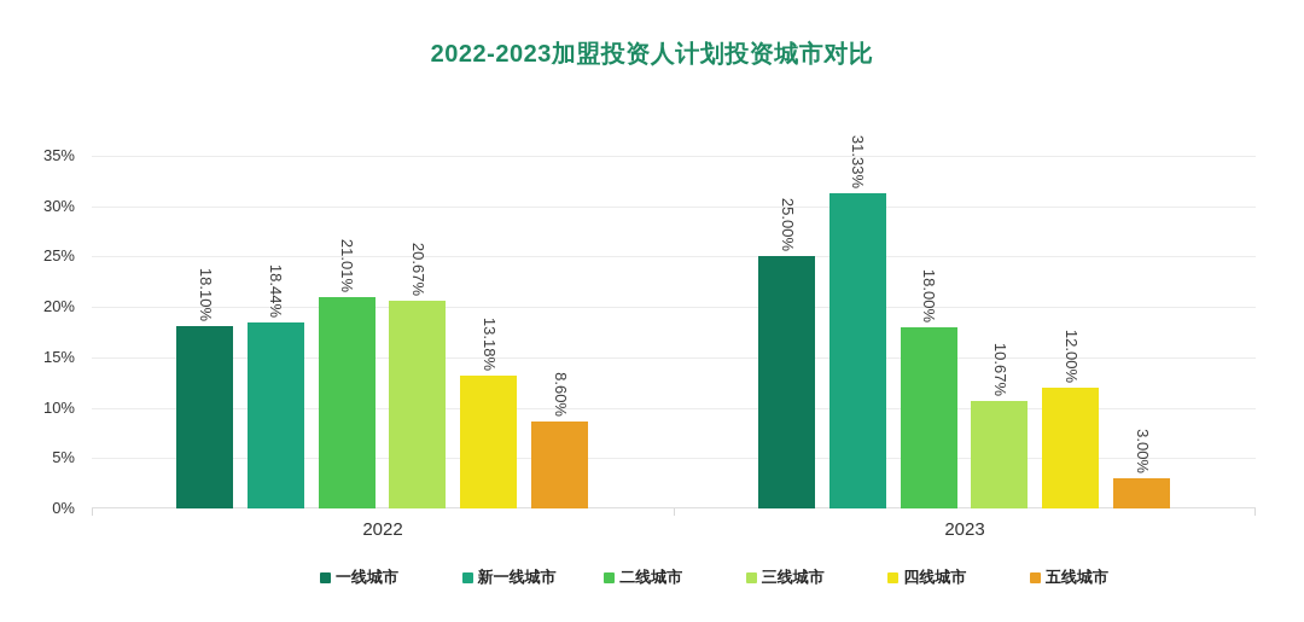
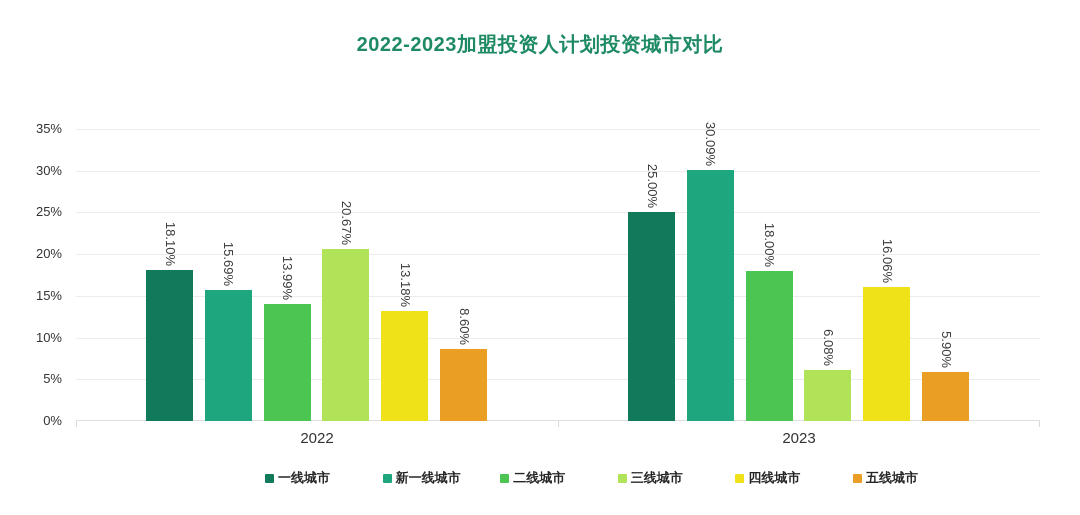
新一线城市/2022: 18.44% -> 15.69%
二线城市/2022: 21.01% -> 13.99%
新一线城市/2023: 31.33% -> 30.09%
三线城市/2023: 10.67% -> 6.08%
四线城市/2023: 12.00% -> 16.06%
五线城市/2023: 3.00% -> 5.90%
